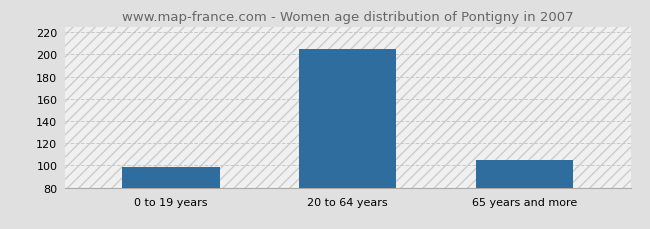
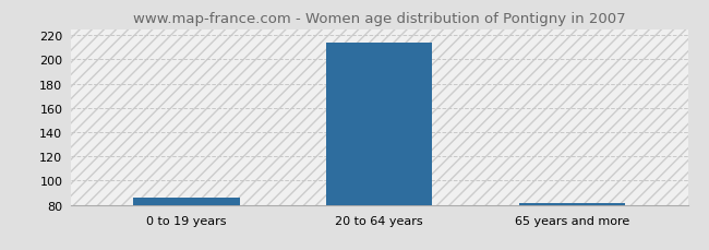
0 to 19 years: 99 -> 86
20 to 64 years: 205 -> 214
65 years and more: 105 -> 81
